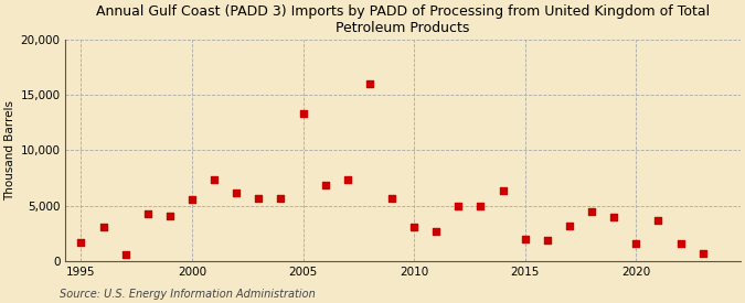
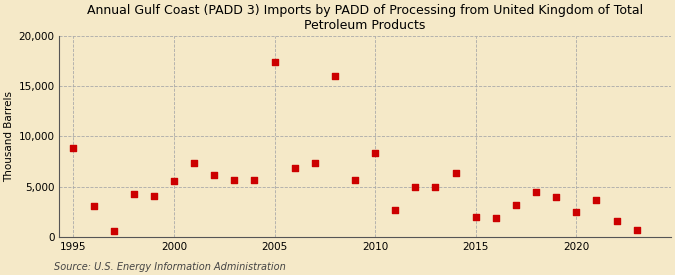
1995: 1,700 -> 8,800
2005: 13,300 -> 17,400
2010: 3,100 -> 8,300
2020: 1,600 -> 2,500
